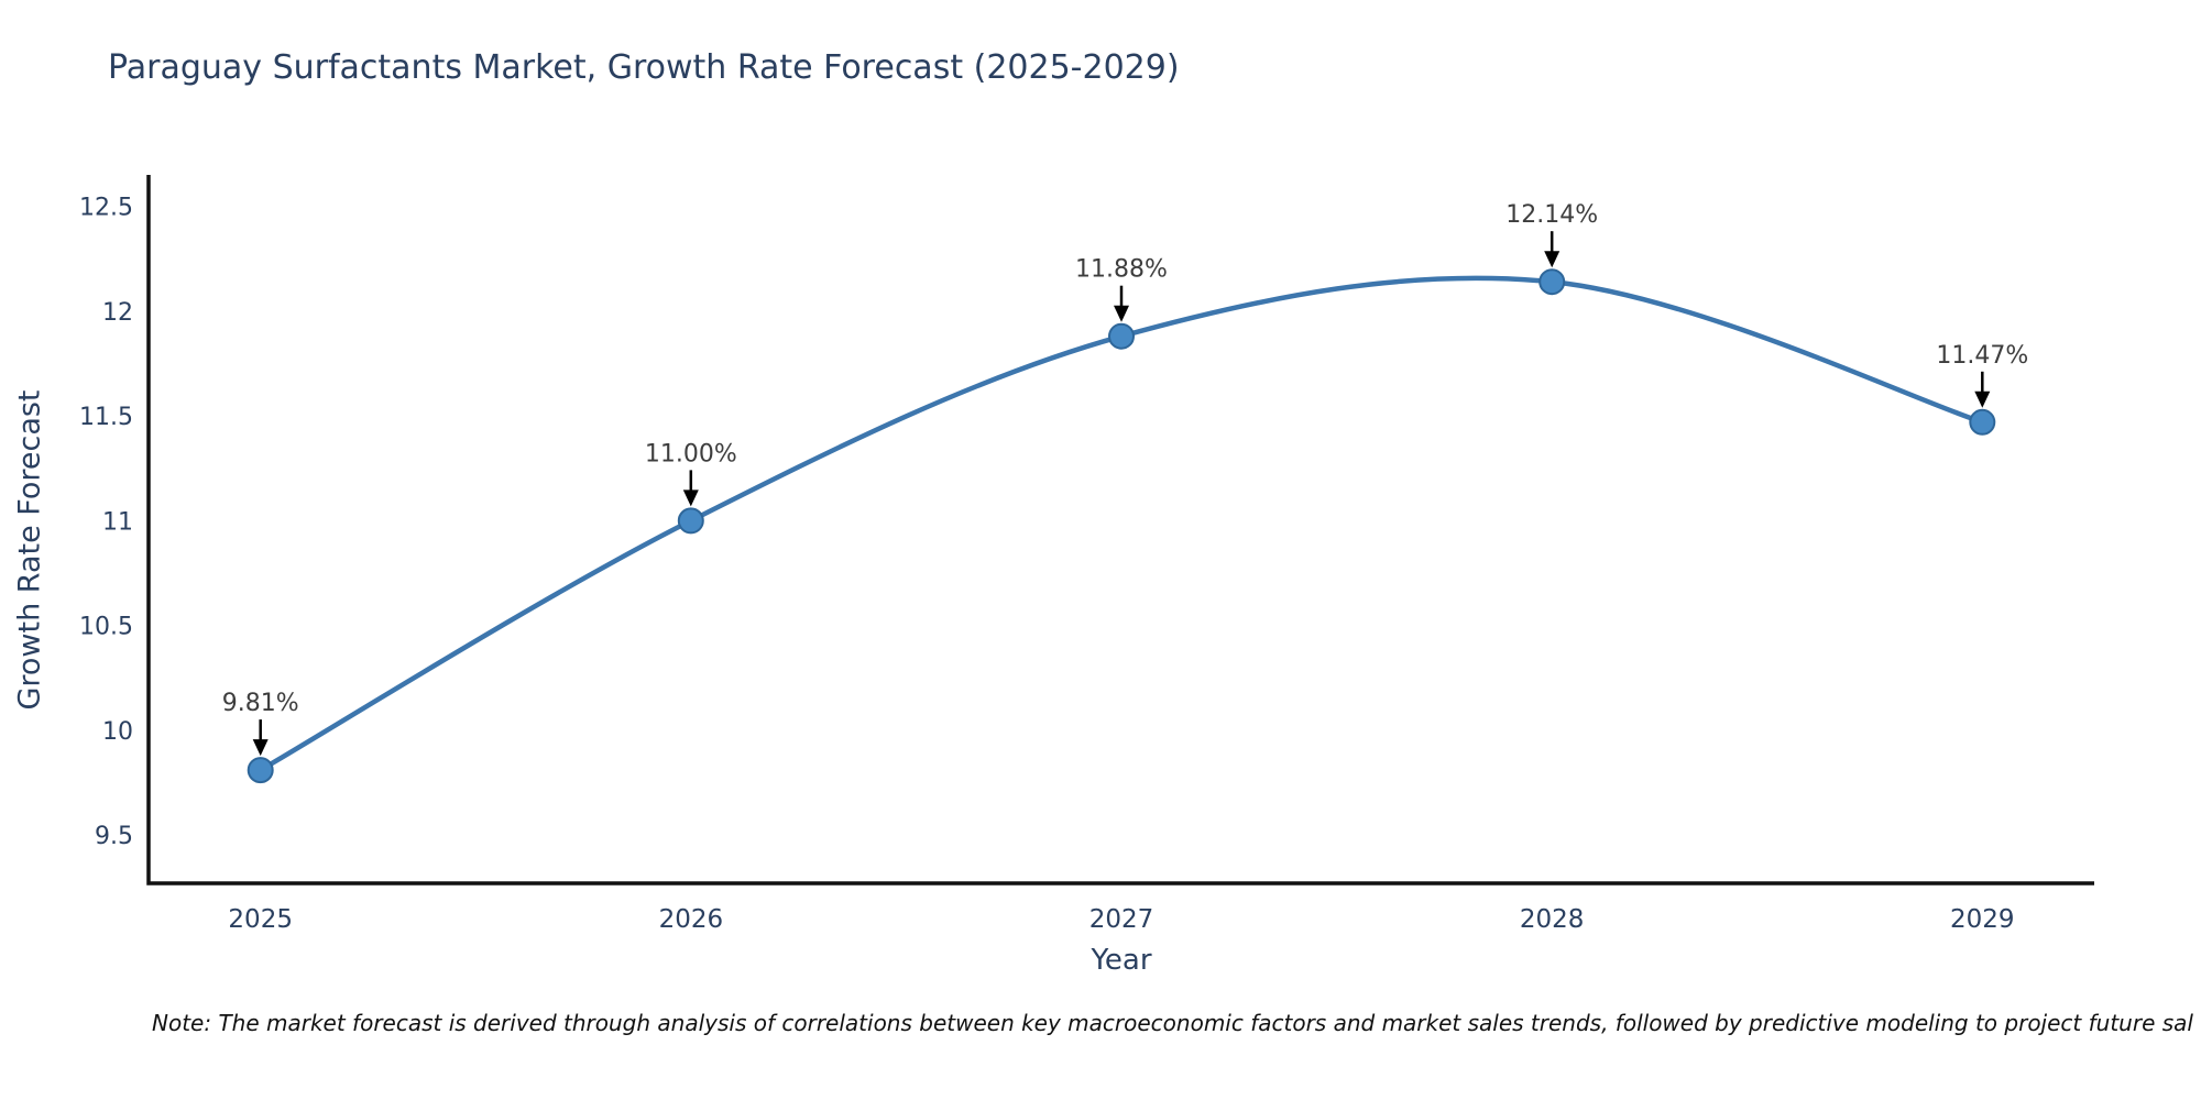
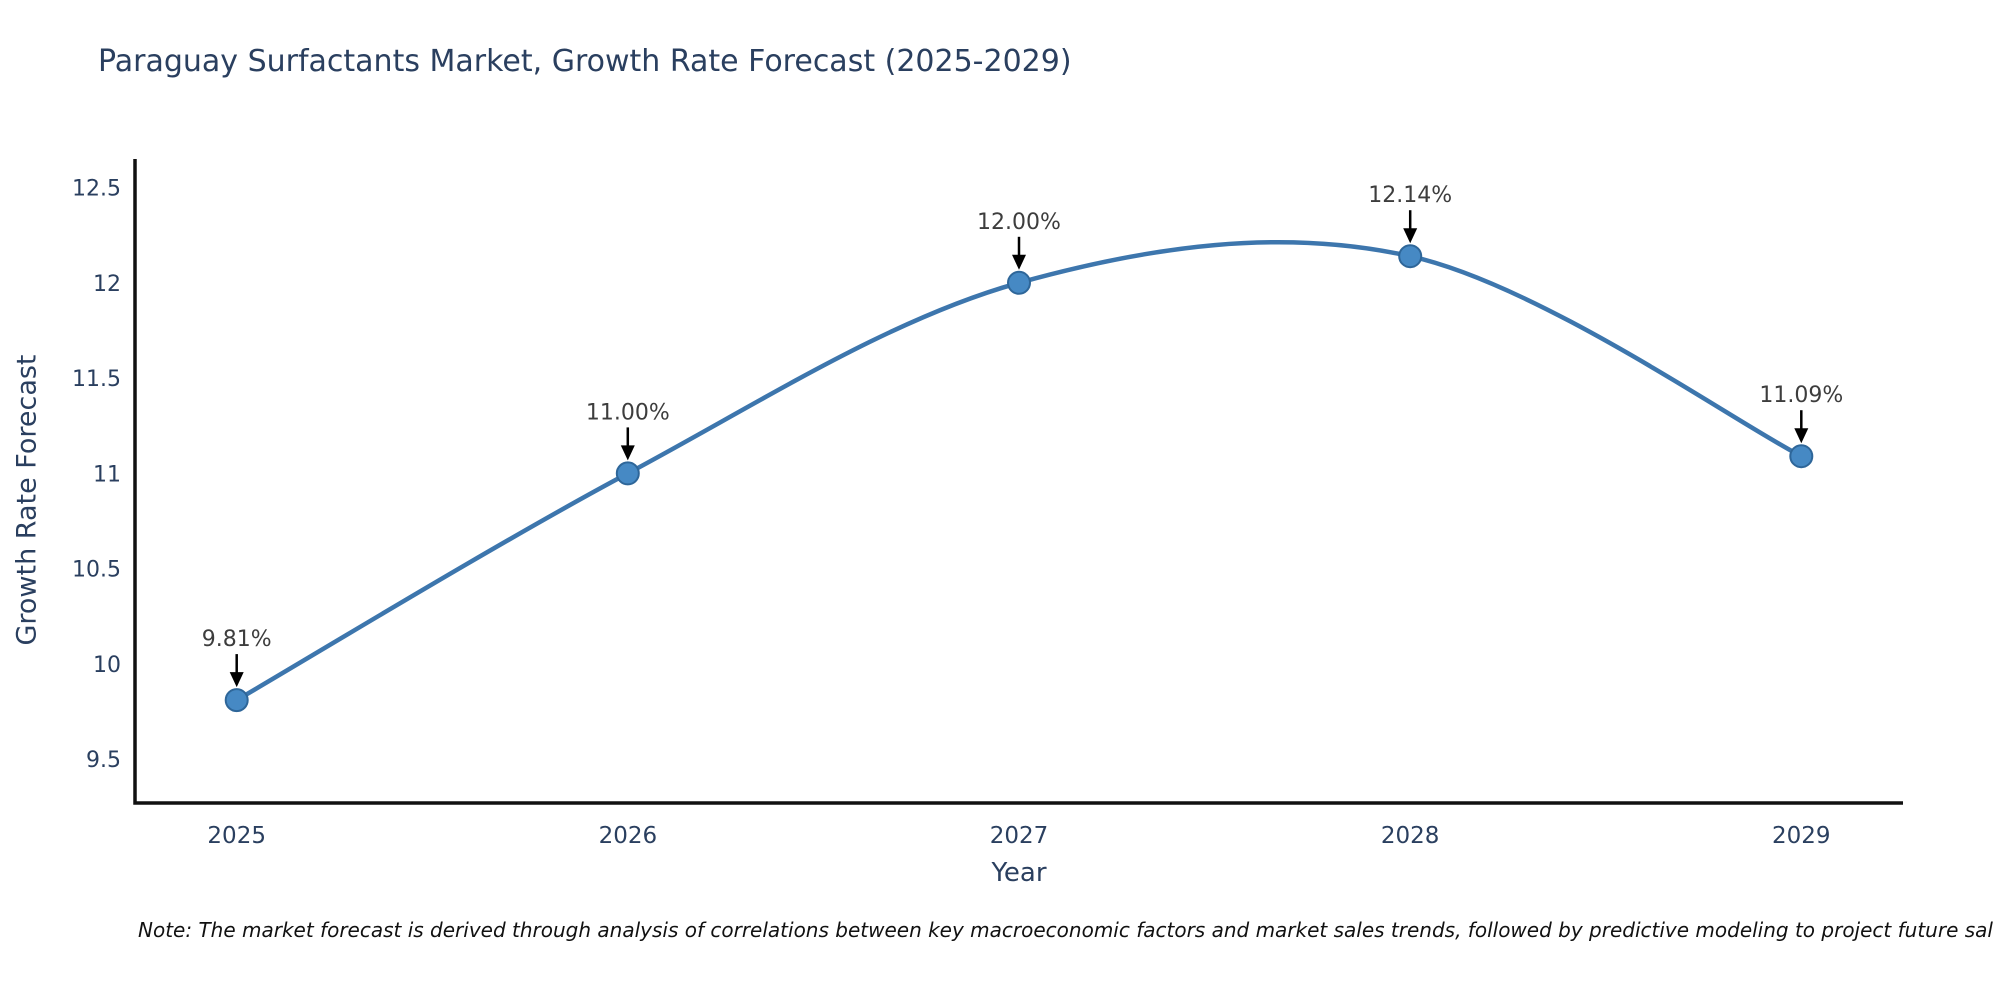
2027: 11.88% -> 12.00%
2029: 11.47% -> 11.09%
